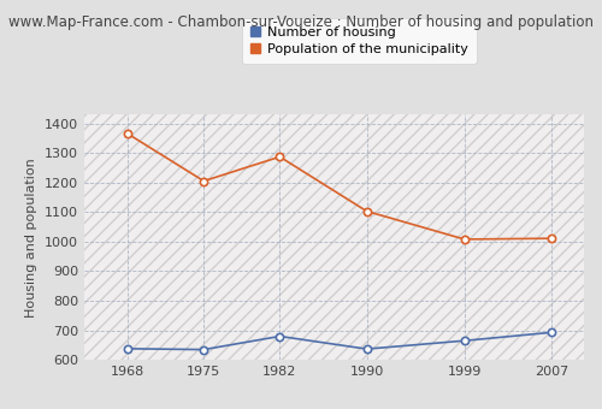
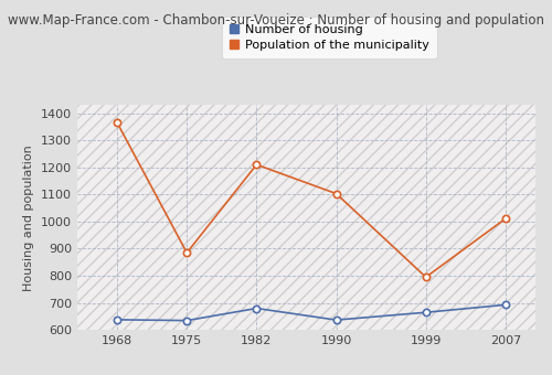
Population of the municipality/1975: 1205 -> 885
Population of the municipality/1982: 1287 -> 1210
Population of the municipality/1999: 1008 -> 795
